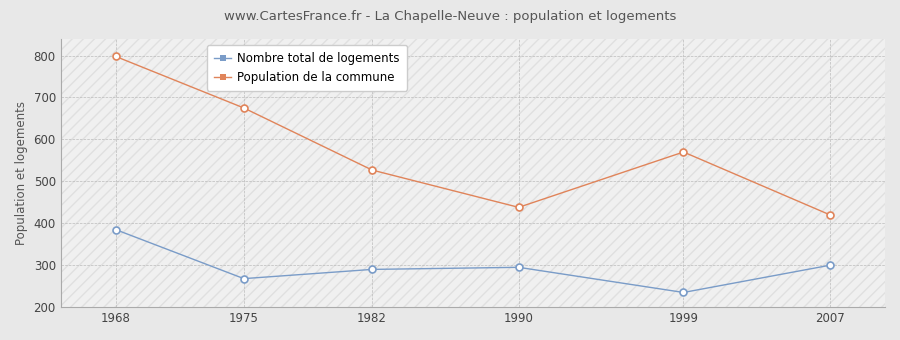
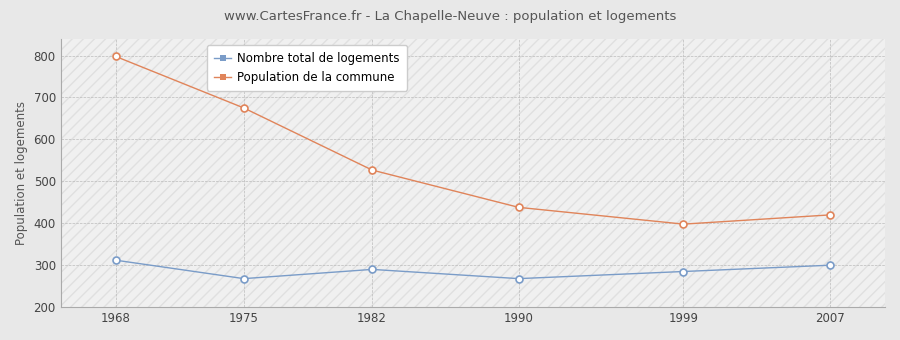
Nombre total de logements/1968: 385 -> 312
Nombre total de logements/1990: 295 -> 268
Nombre total de logements/1999: 235 -> 285
Population de la commune/1999: 570 -> 398
